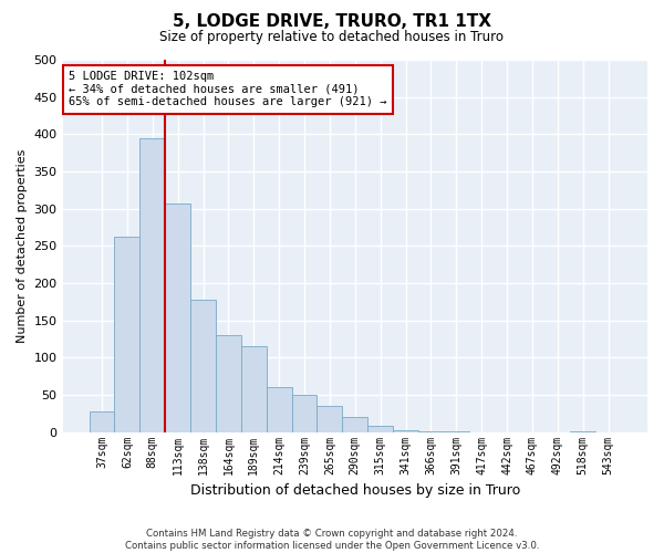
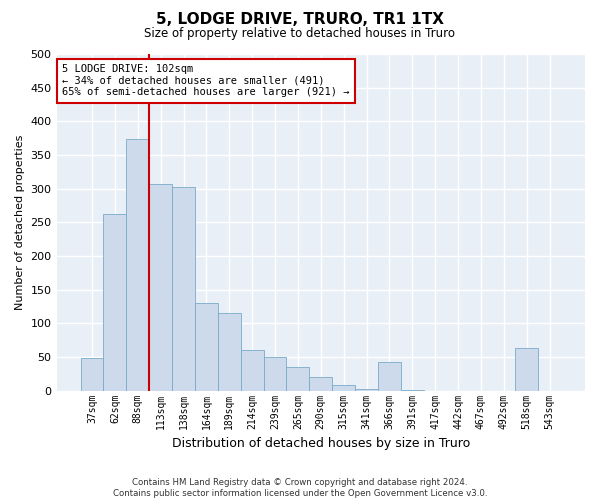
37sqm: 28 -> 48
88sqm: 395 -> 374
138sqm: 178 -> 302
366sqm: 1 -> 42
518sqm: 1 -> 64
